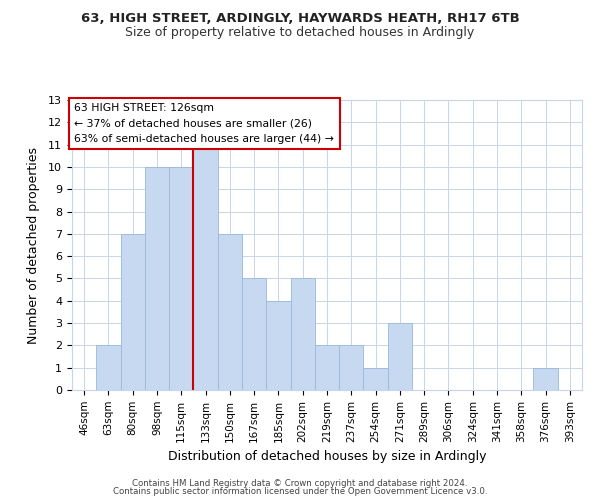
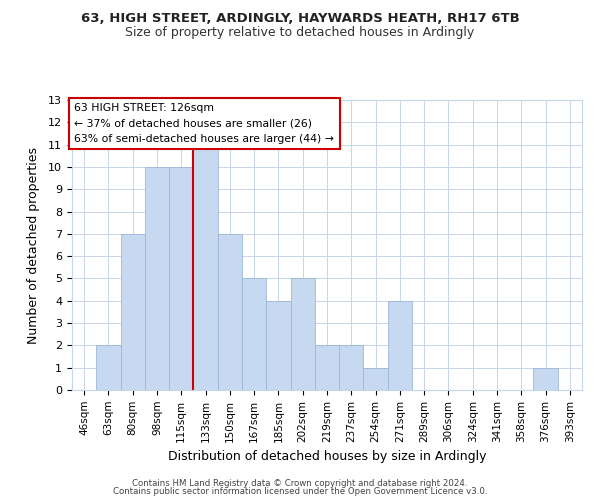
271sqm: 3 -> 4
